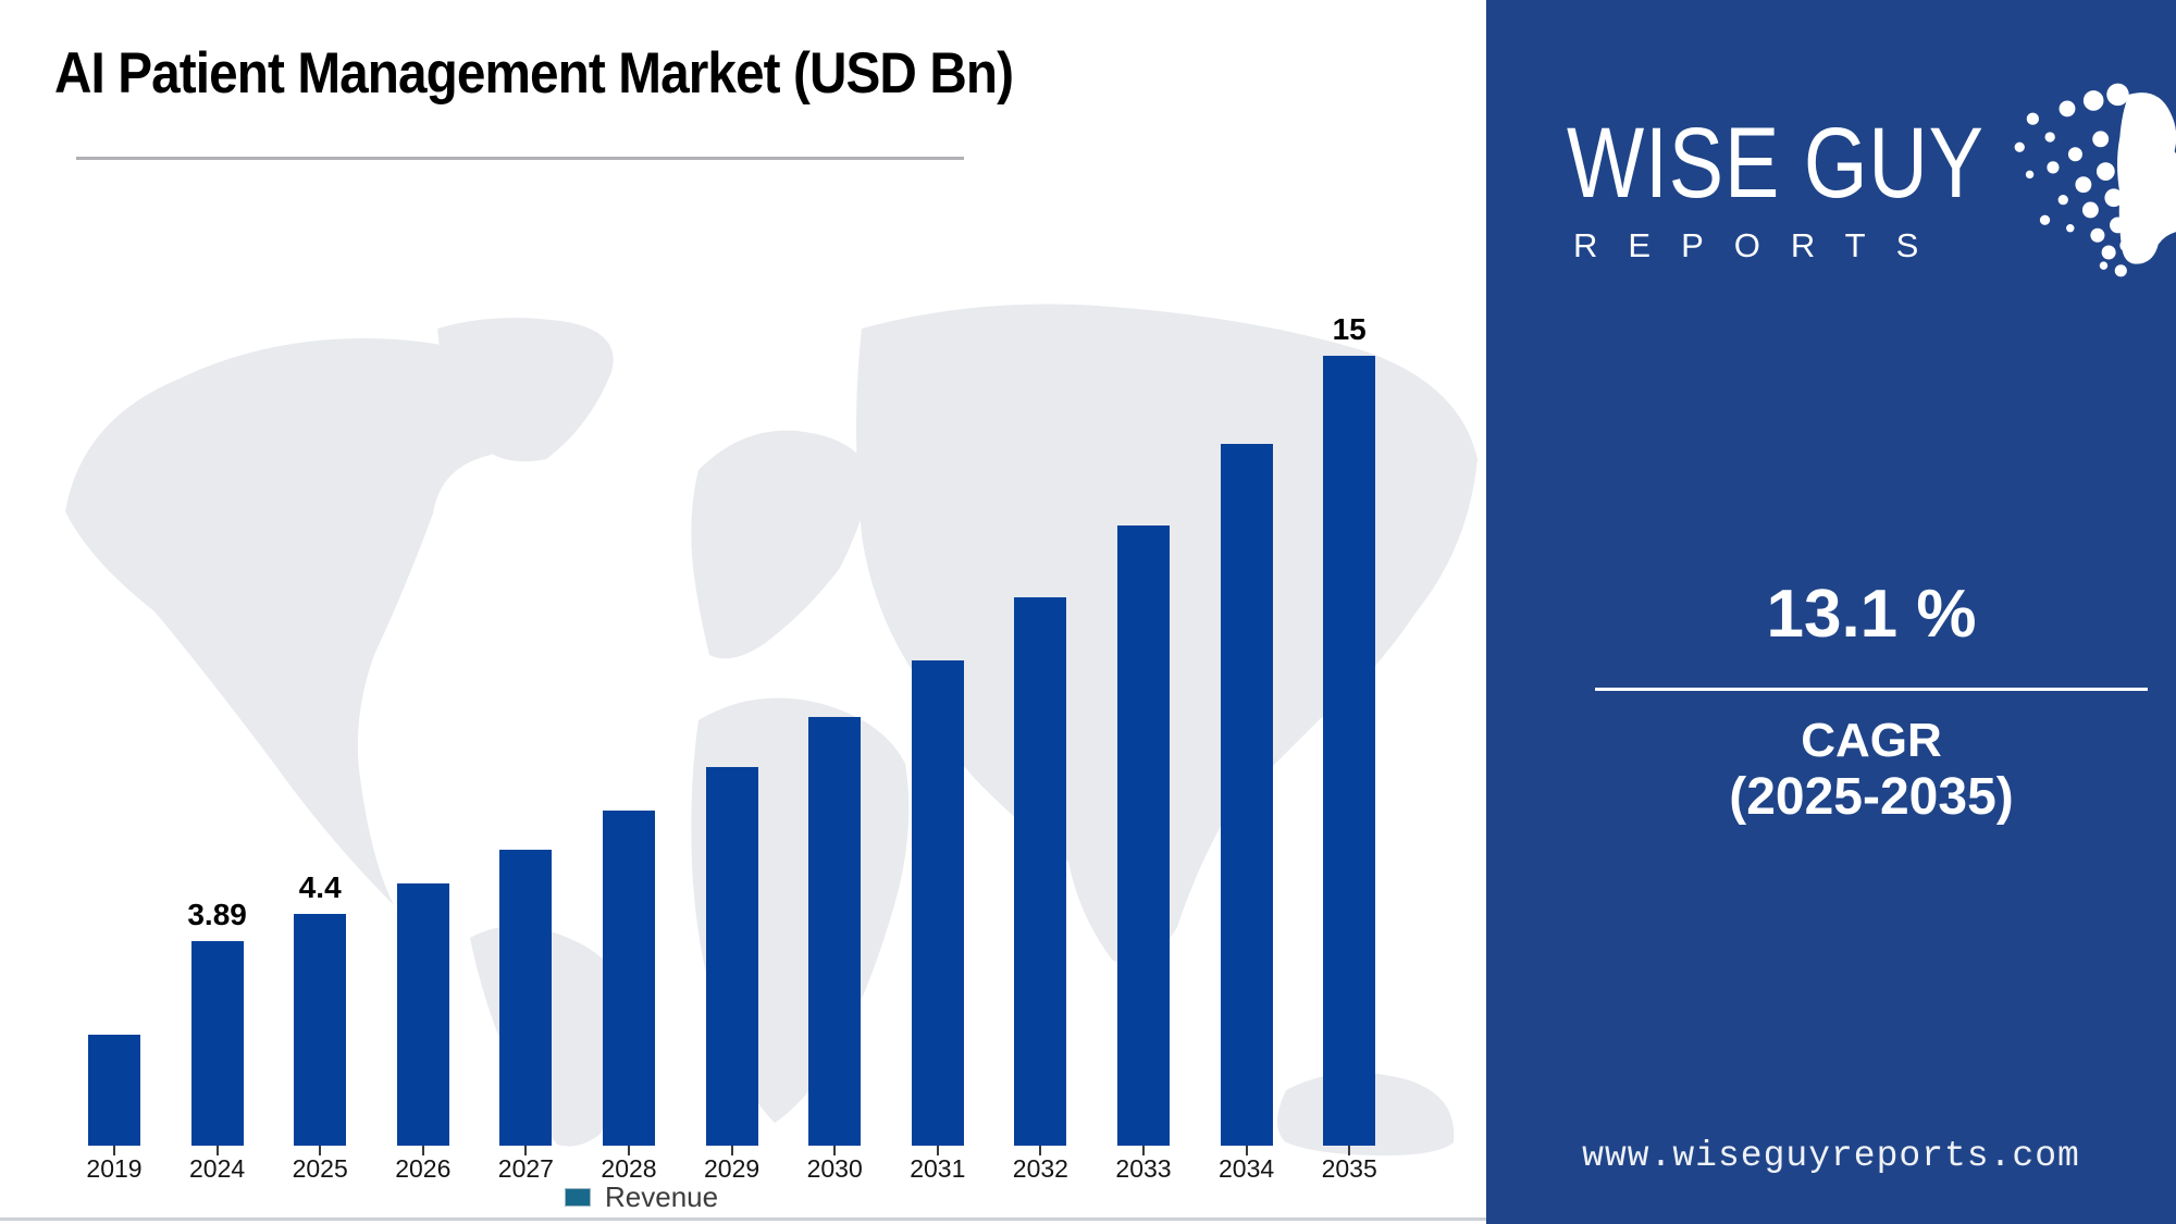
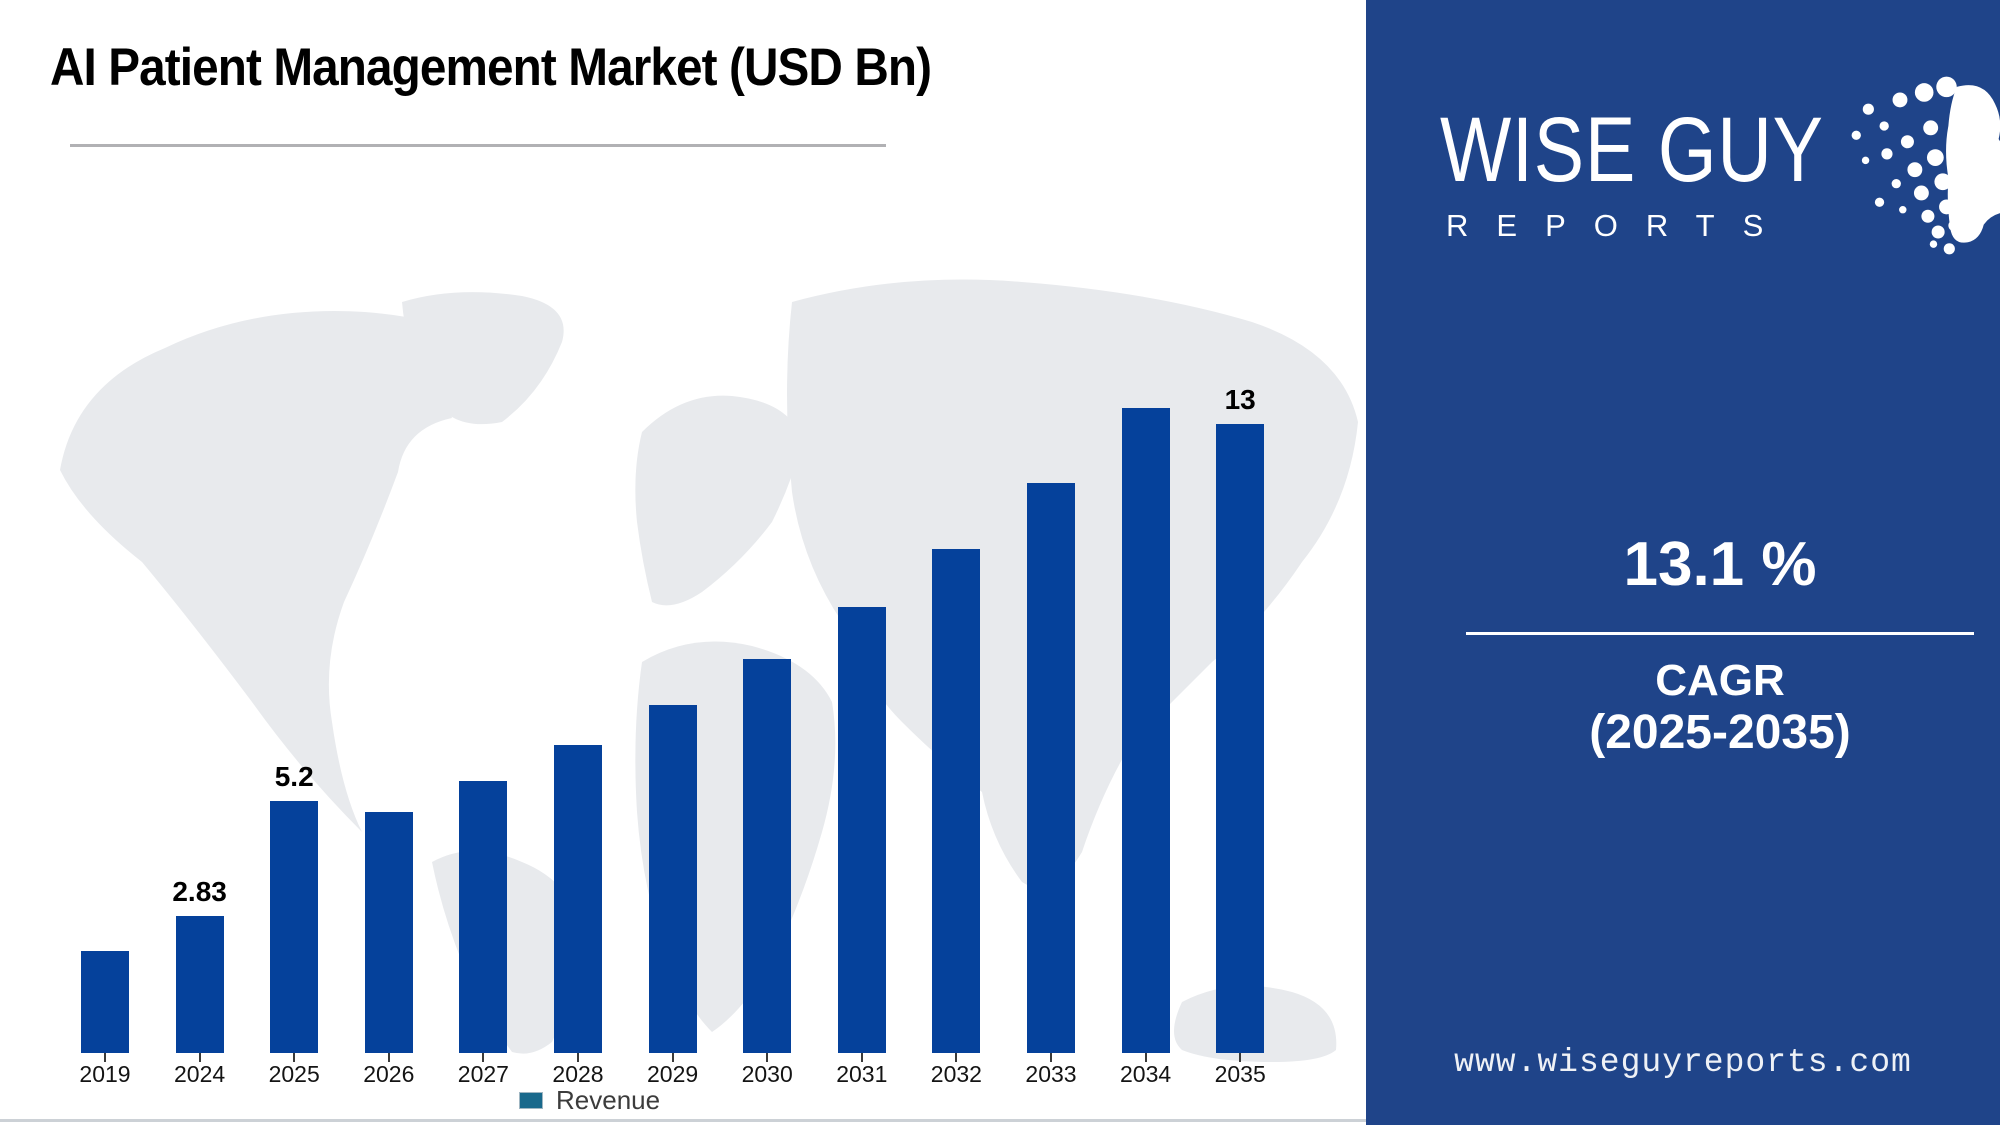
2024: 3.89 -> 2.83
2025: 4.4 -> 5.2
2035: 15 -> 13
